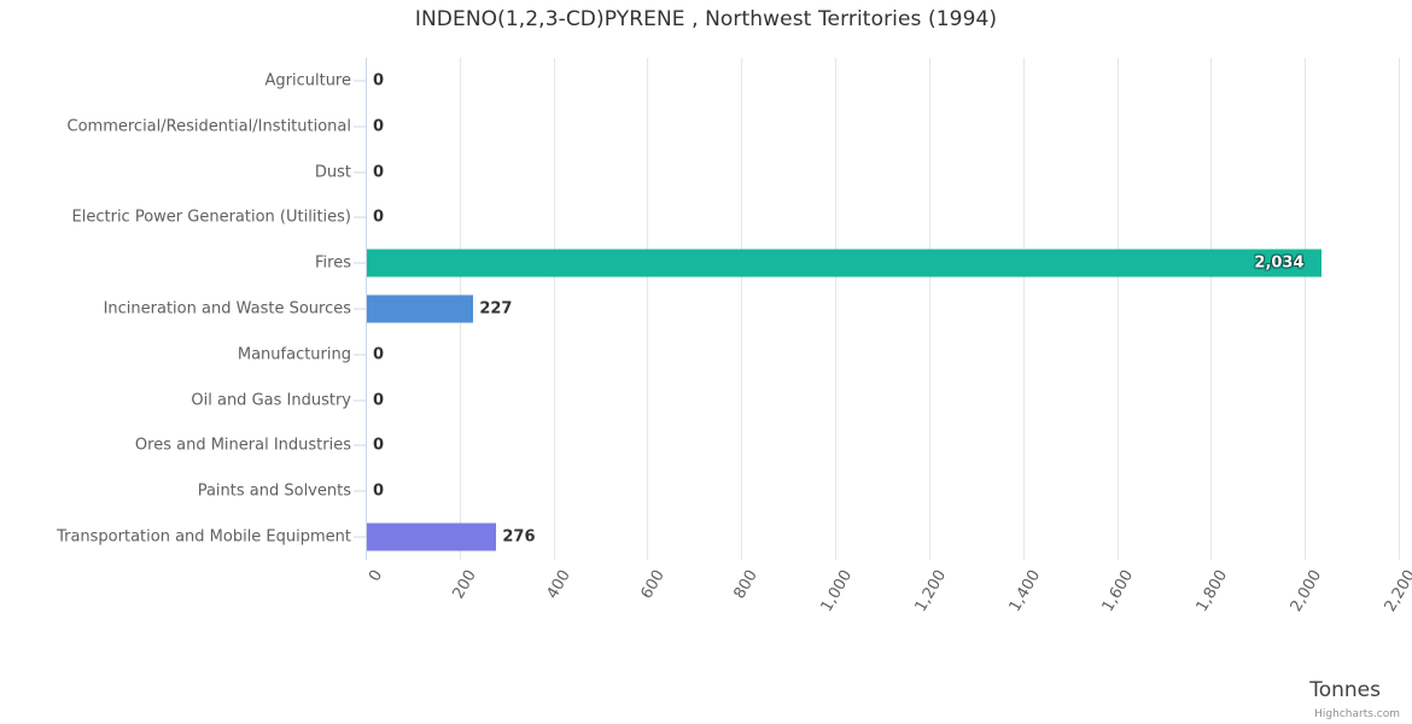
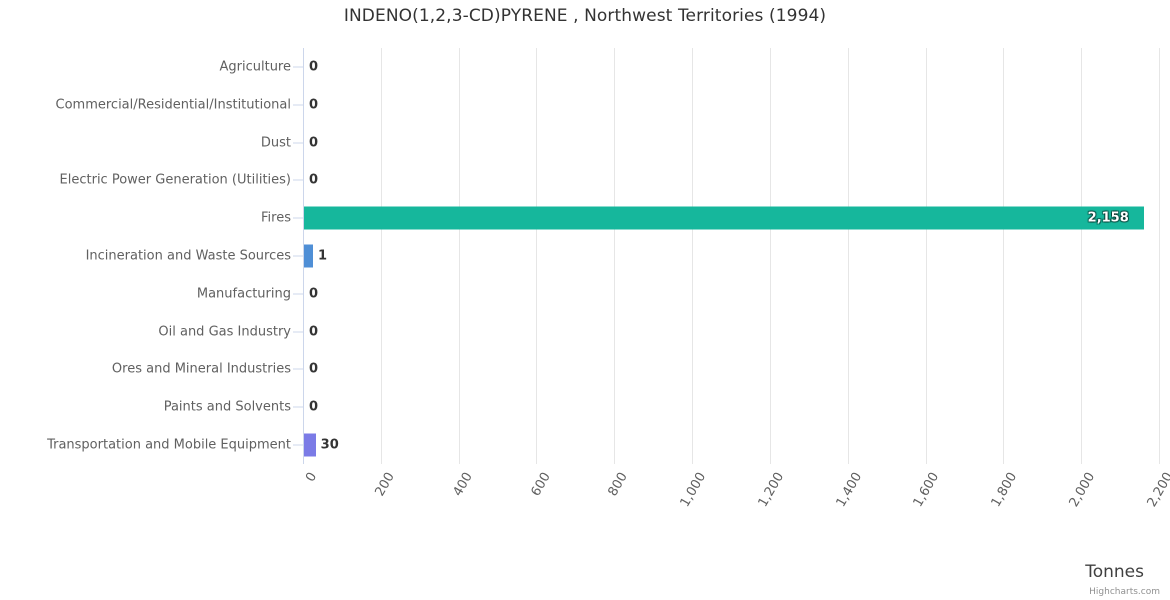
Fires: 2,034 -> 2,158
Incineration and Waste Sources: 227 -> 1
Transportation and Mobile Equipment: 276 -> 30
